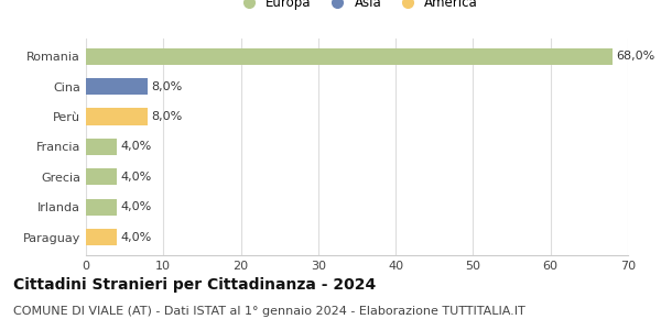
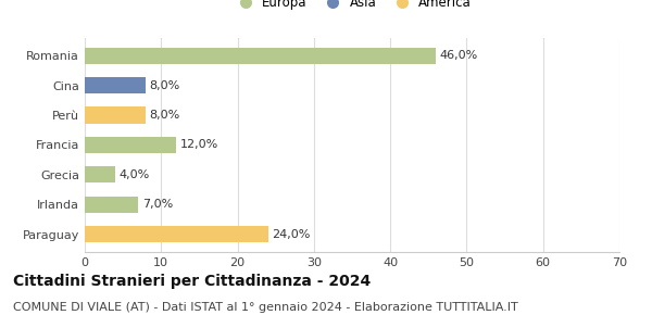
Romania: 68,0% -> 46,0%
Francia: 4,0% -> 12,0%
Irlanda: 4,0% -> 7,0%
Paraguay: 4,0% -> 24,0%
